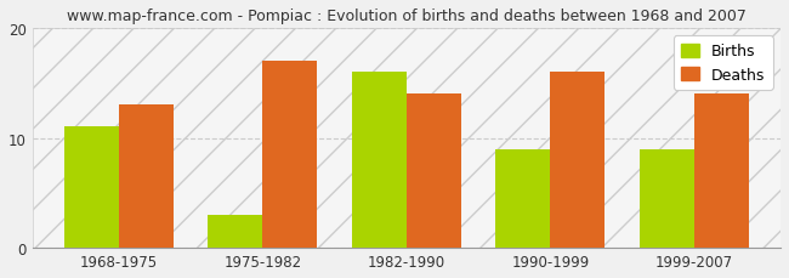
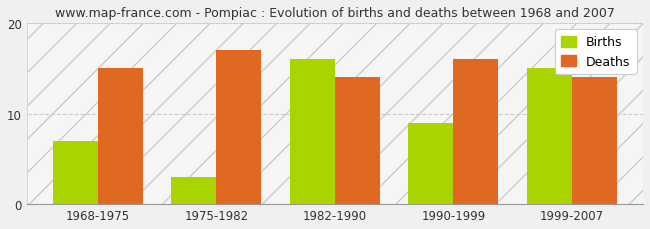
Births/1968-1975: 11 -> 7
Deaths/1968-1975: 13 -> 15
Births/1999-2007: 9 -> 15
